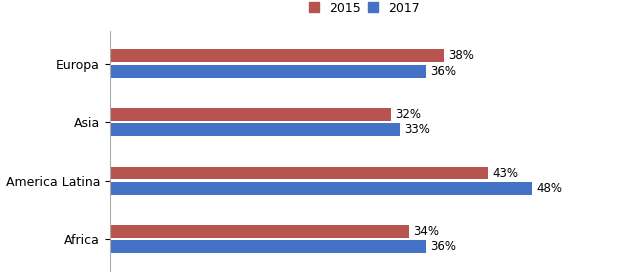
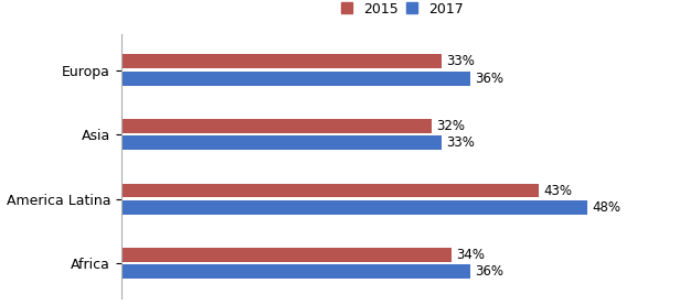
2015/Europa: 38% -> 33%
